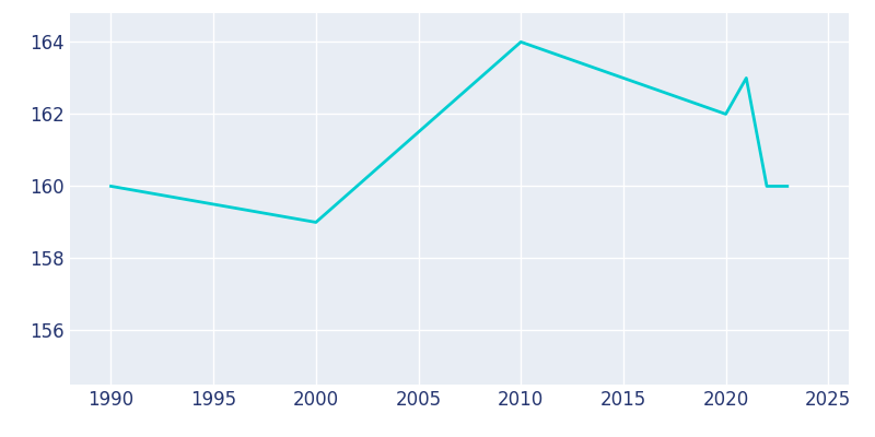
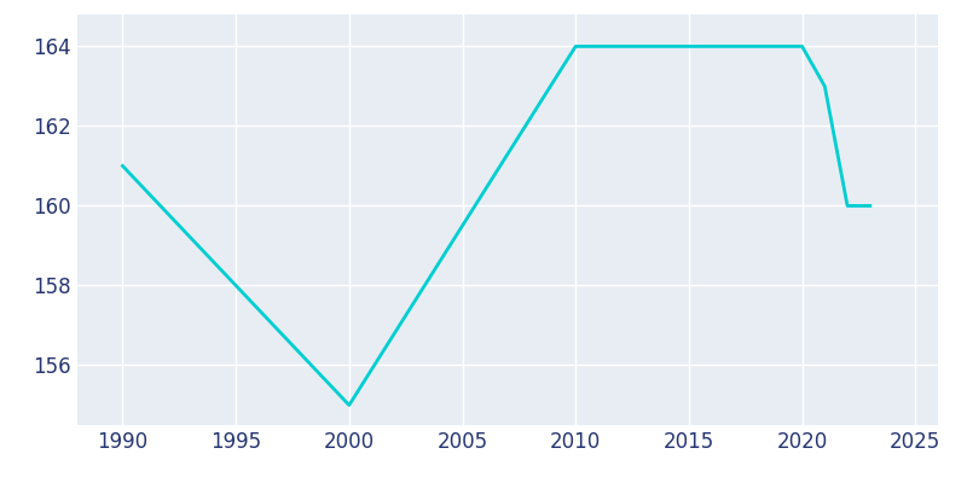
1990: 160 -> 161
2000: 159 -> 155
2020: 162 -> 164
